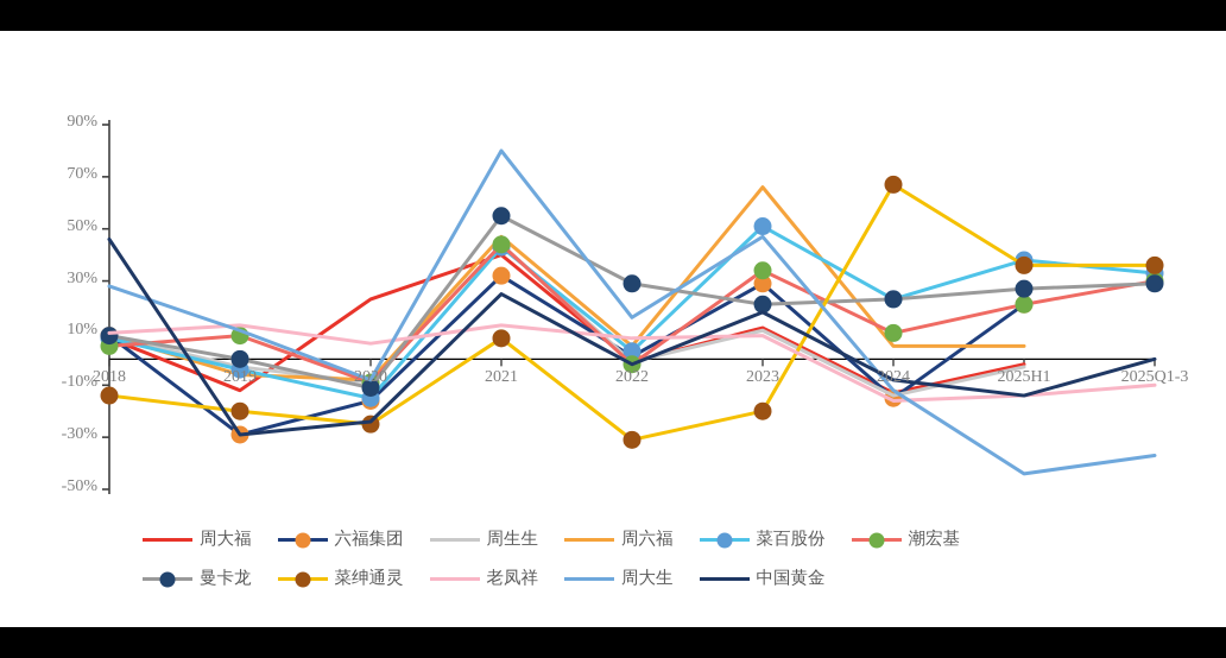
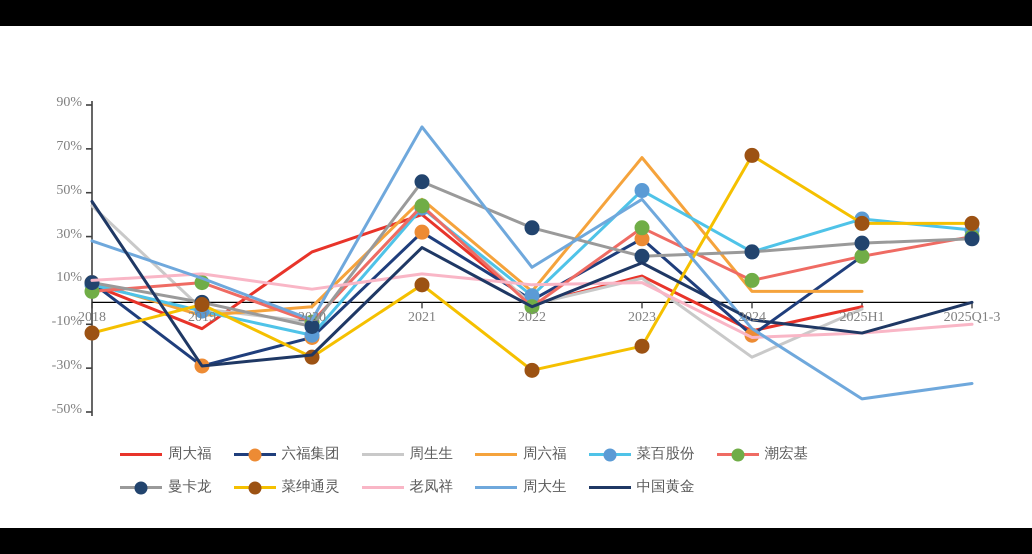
周生生/2018: 9% -> 44%
菜绅通灵/2019: -20% -> -1%
周六福/2020: -8% -> -2%
曼卡龙/2022: 29% -> 34%
周生生/2024: -14% -> -25%
